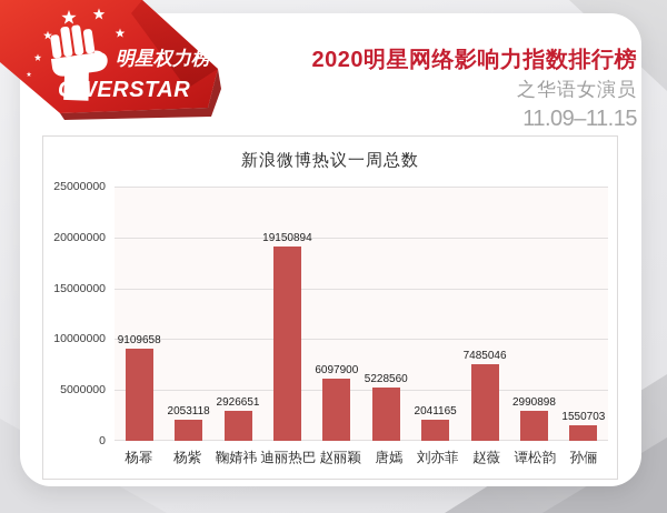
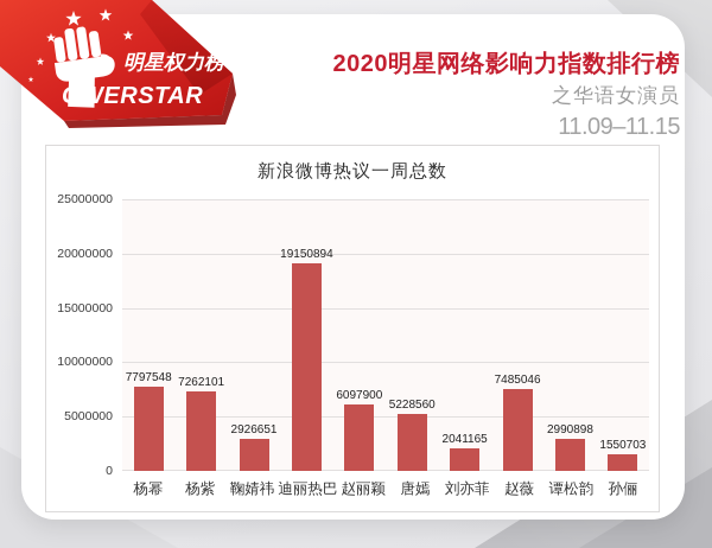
杨幂: 9109658 -> 7797548
杨紫: 2053118 -> 7262101
